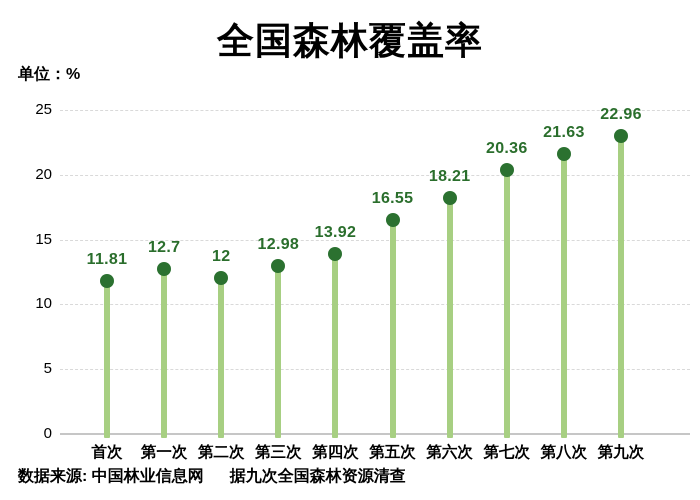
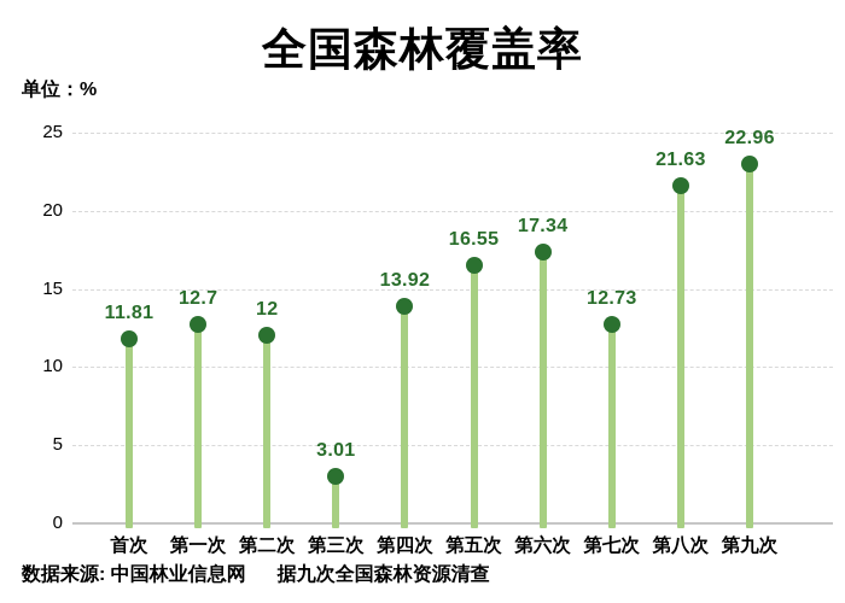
第三次: 12.98 -> 3.01
第六次: 18.21 -> 17.34
第七次: 20.36 -> 12.73
